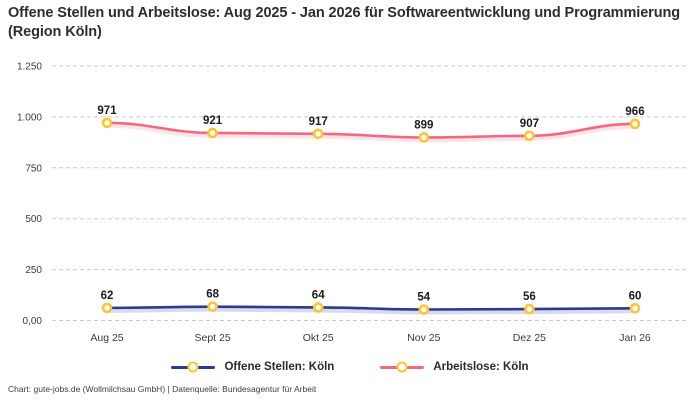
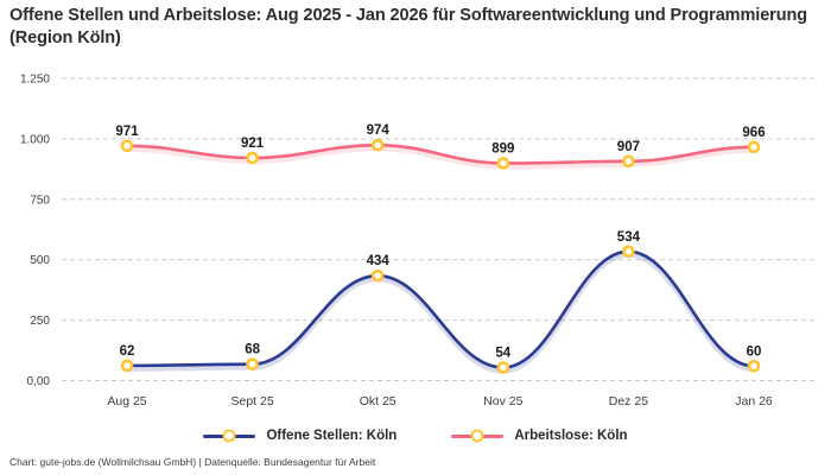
Offene Stellen: Köln/Okt 25: 64 -> 434
Arbeitslose: Köln/Okt 25: 917 -> 974
Offene Stellen: Köln/Dez 25: 56 -> 534
